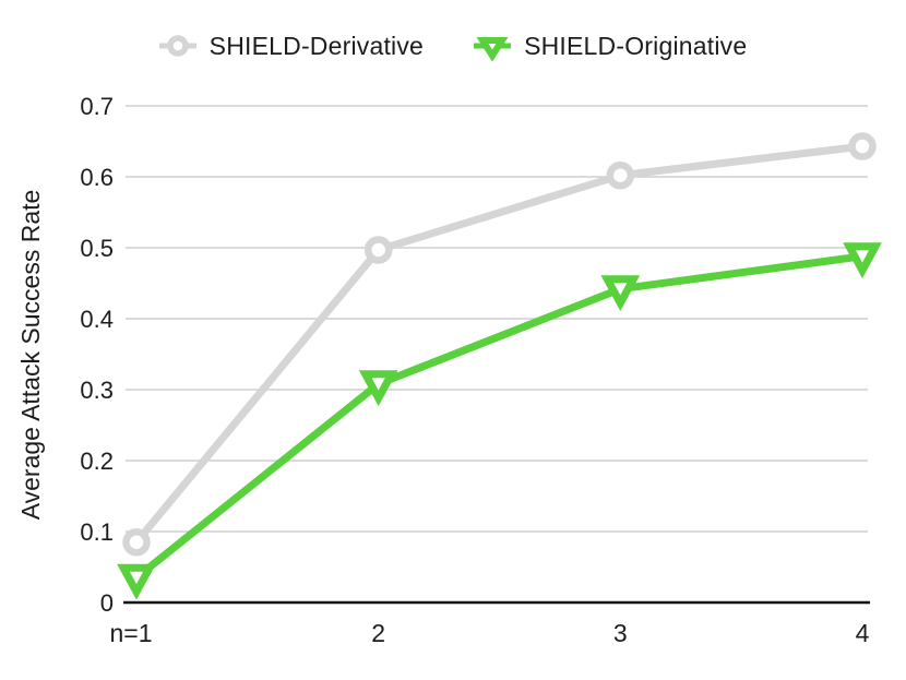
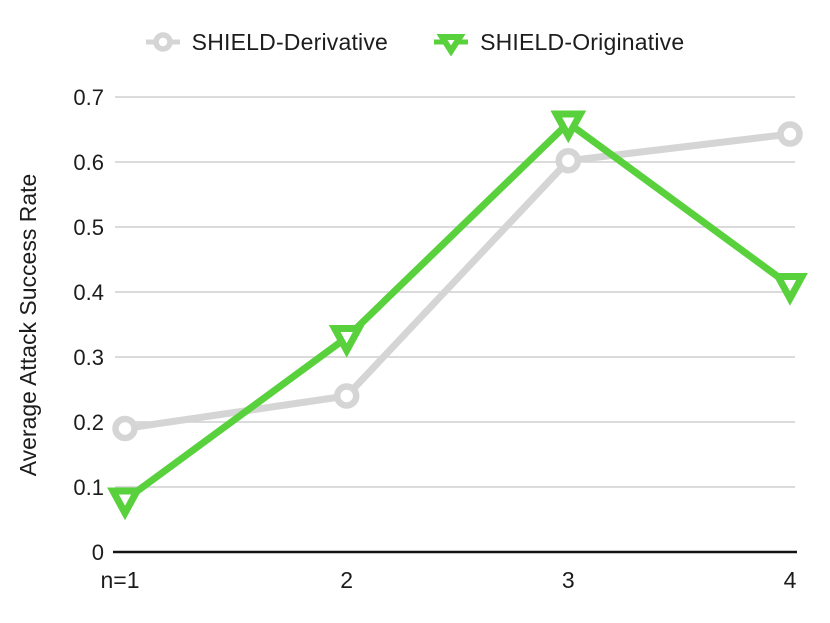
SHIELD-Derivative/n=1: 0.09 -> 0.19
SHIELD-Originative/n=1: 0.04 -> 0.08
SHIELD-Derivative/2: 0.50 -> 0.24
SHIELD-Originative/2: 0.31 -> 0.33
SHIELD-Originative/3: 0.44 -> 0.66
SHIELD-Originative/4: 0.49 -> 0.41
